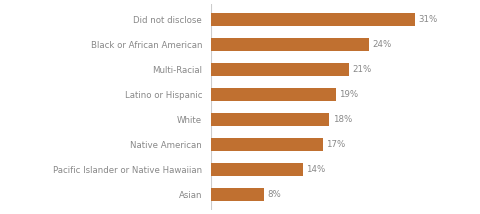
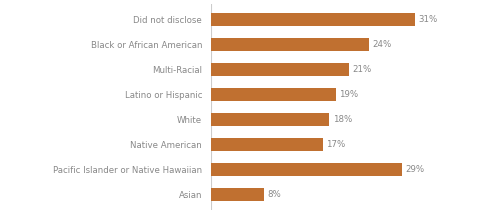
Pacific Islander or Native Hawaiian: 14% -> 29%
